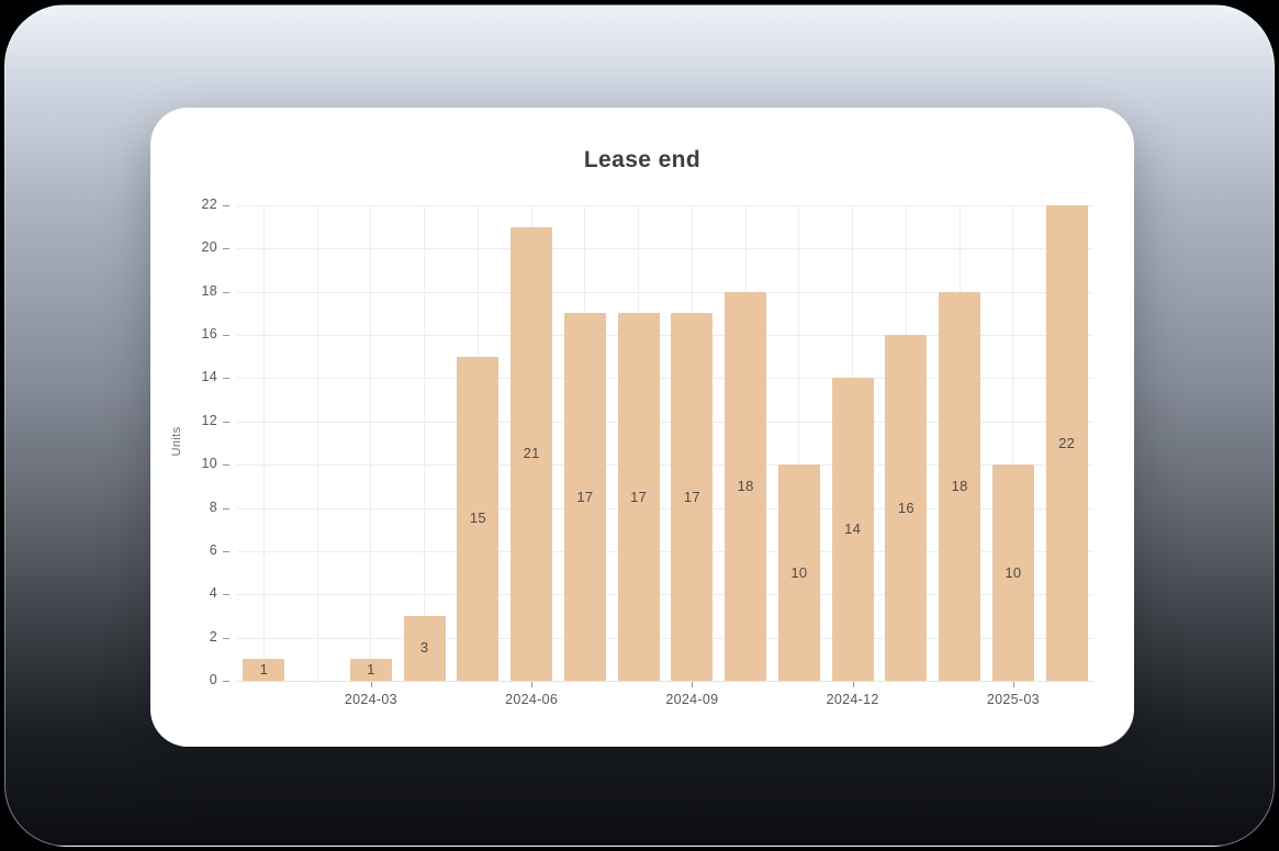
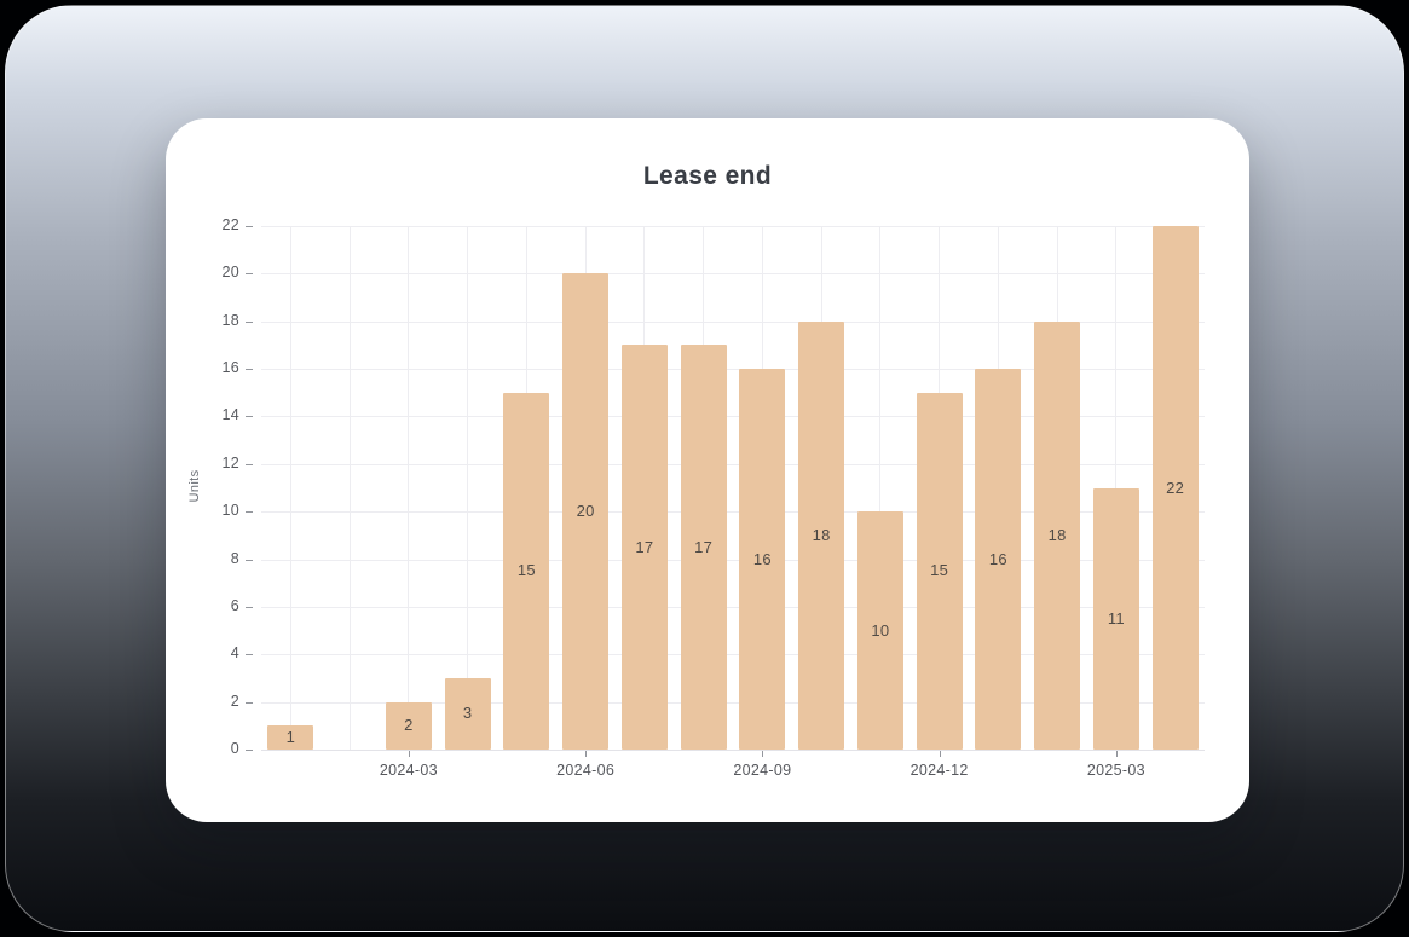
2024-03: 1 -> 2
2024-06: 21 -> 20
2024-09: 17 -> 16
2024-12: 14 -> 15
2025-03: 10 -> 11
